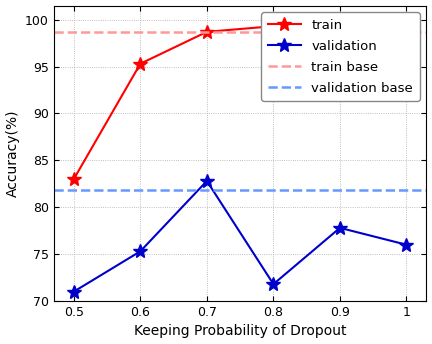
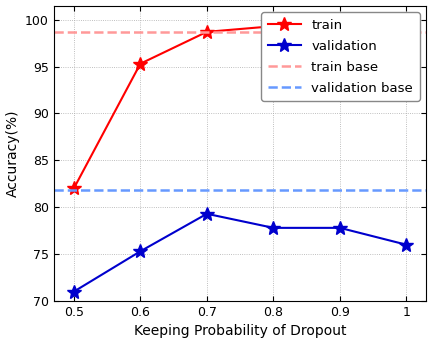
train/0.5: 83.0 -> 82.0
validation/0.7: 82.8 -> 79.3
validation/0.8: 71.8 -> 77.8
